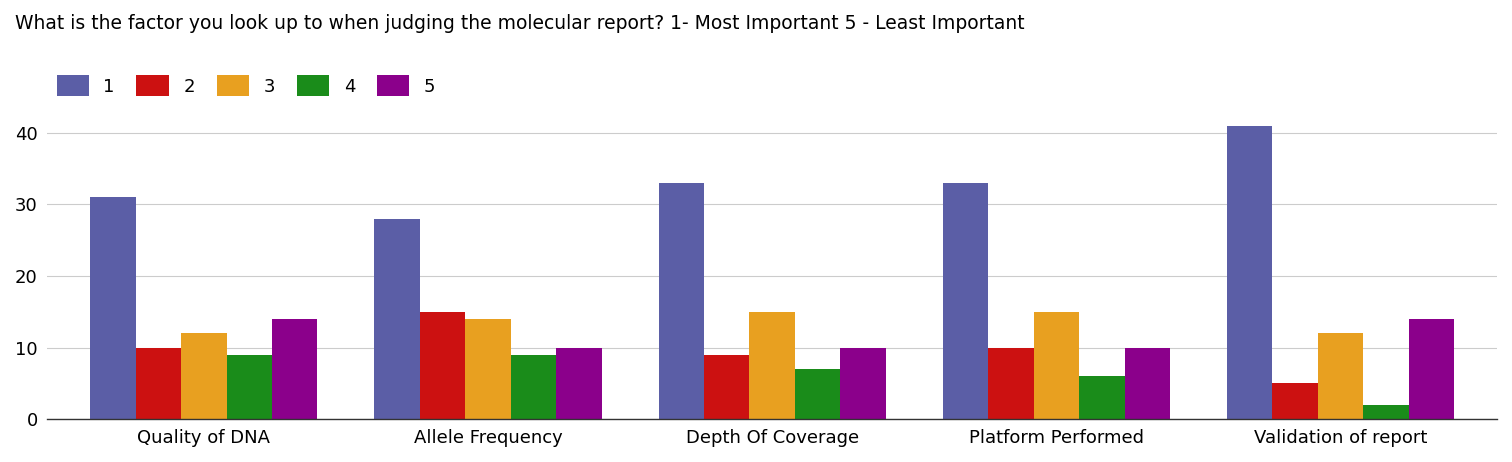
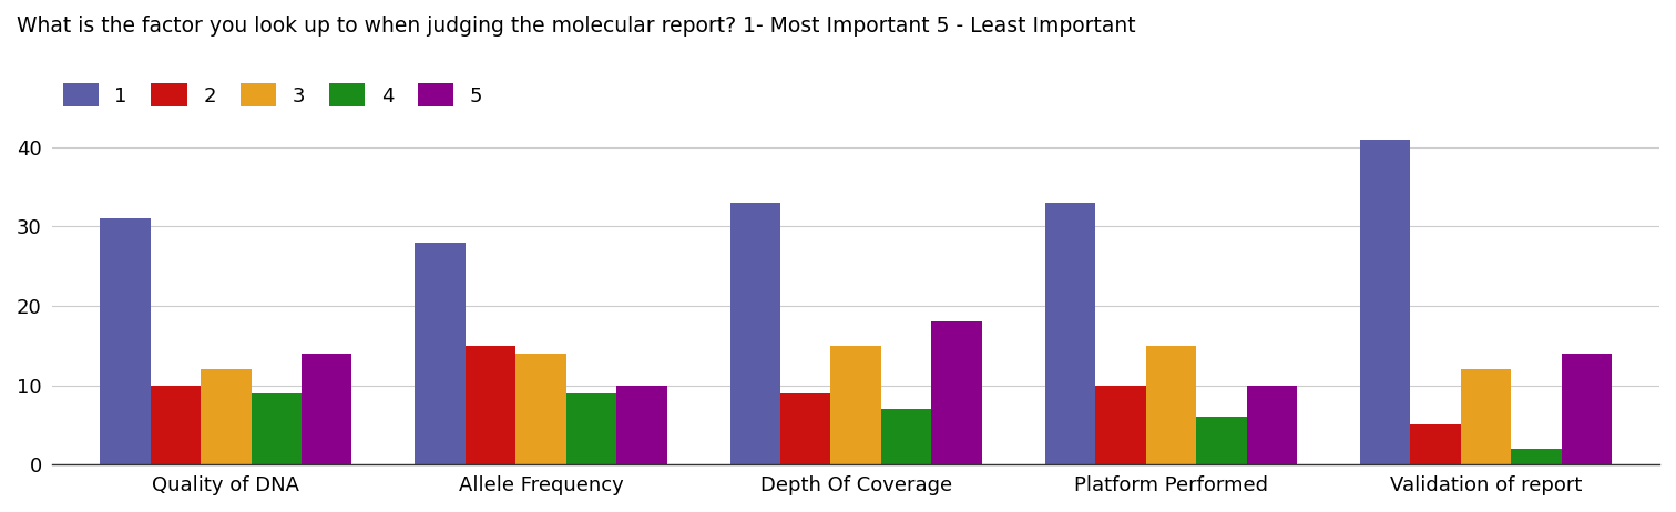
5/Depth Of Coverage: 10 -> 18
